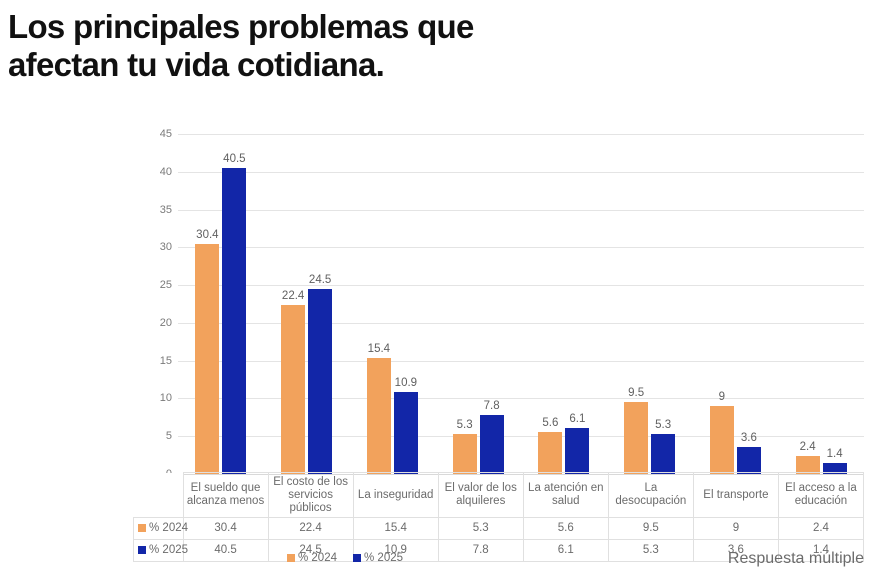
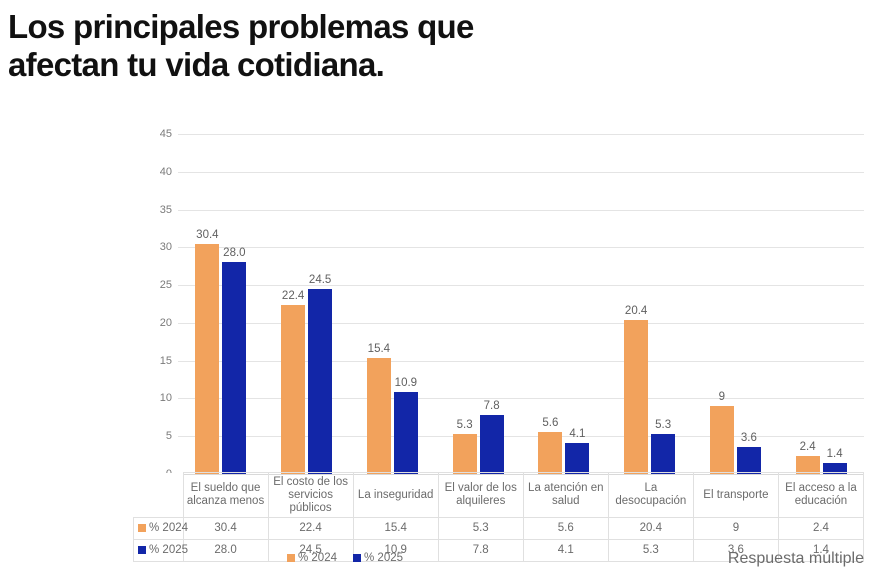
% 2025/El sueldo que alcanza menos: 40.5 -> 28.0
% 2025/La atención en salud: 6.1 -> 4.1
% 2024/La desocupación: 9.5 -> 20.4
